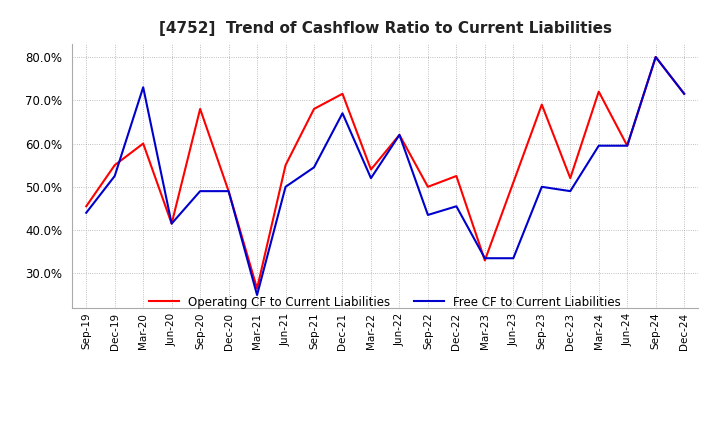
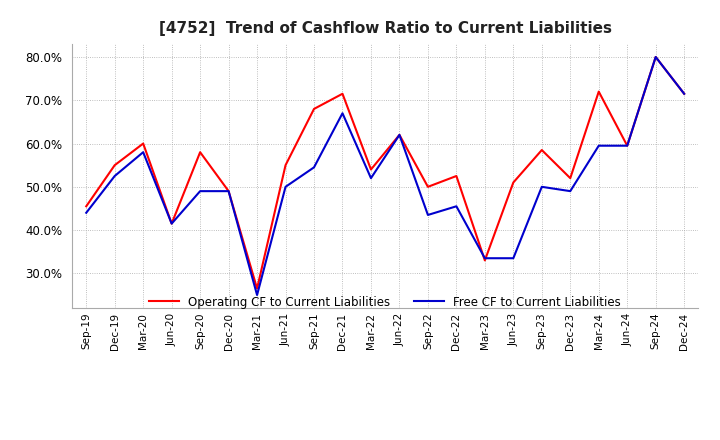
Free CF to Current Liabilities/Mar-20: 73.0% -> 58.0%
Operating CF to Current Liabilities/Sep-20: 68.0% -> 58.0%
Operating CF to Current Liabilities/Sep-23: 69.0% -> 58.5%
